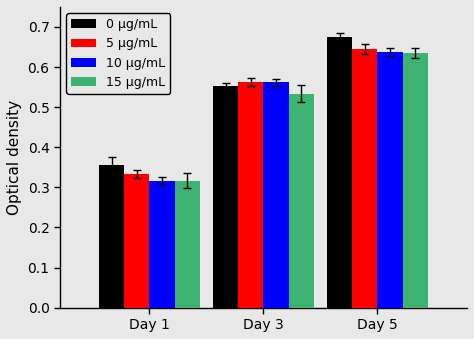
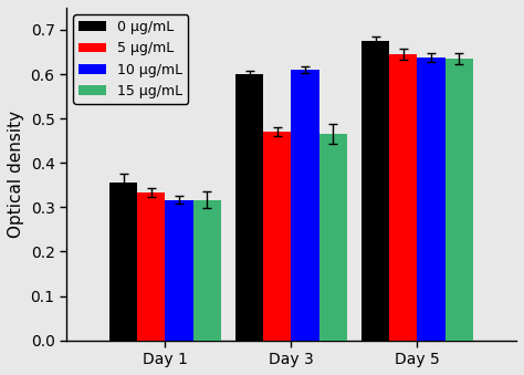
0 μg/mL/Day 3: 0.553 -> 0.600
5 μg/mL/Day 3: 0.563 -> 0.470
10 μg/mL/Day 3: 0.562 -> 0.610
15 μg/mL/Day 3: 0.534 -> 0.465
